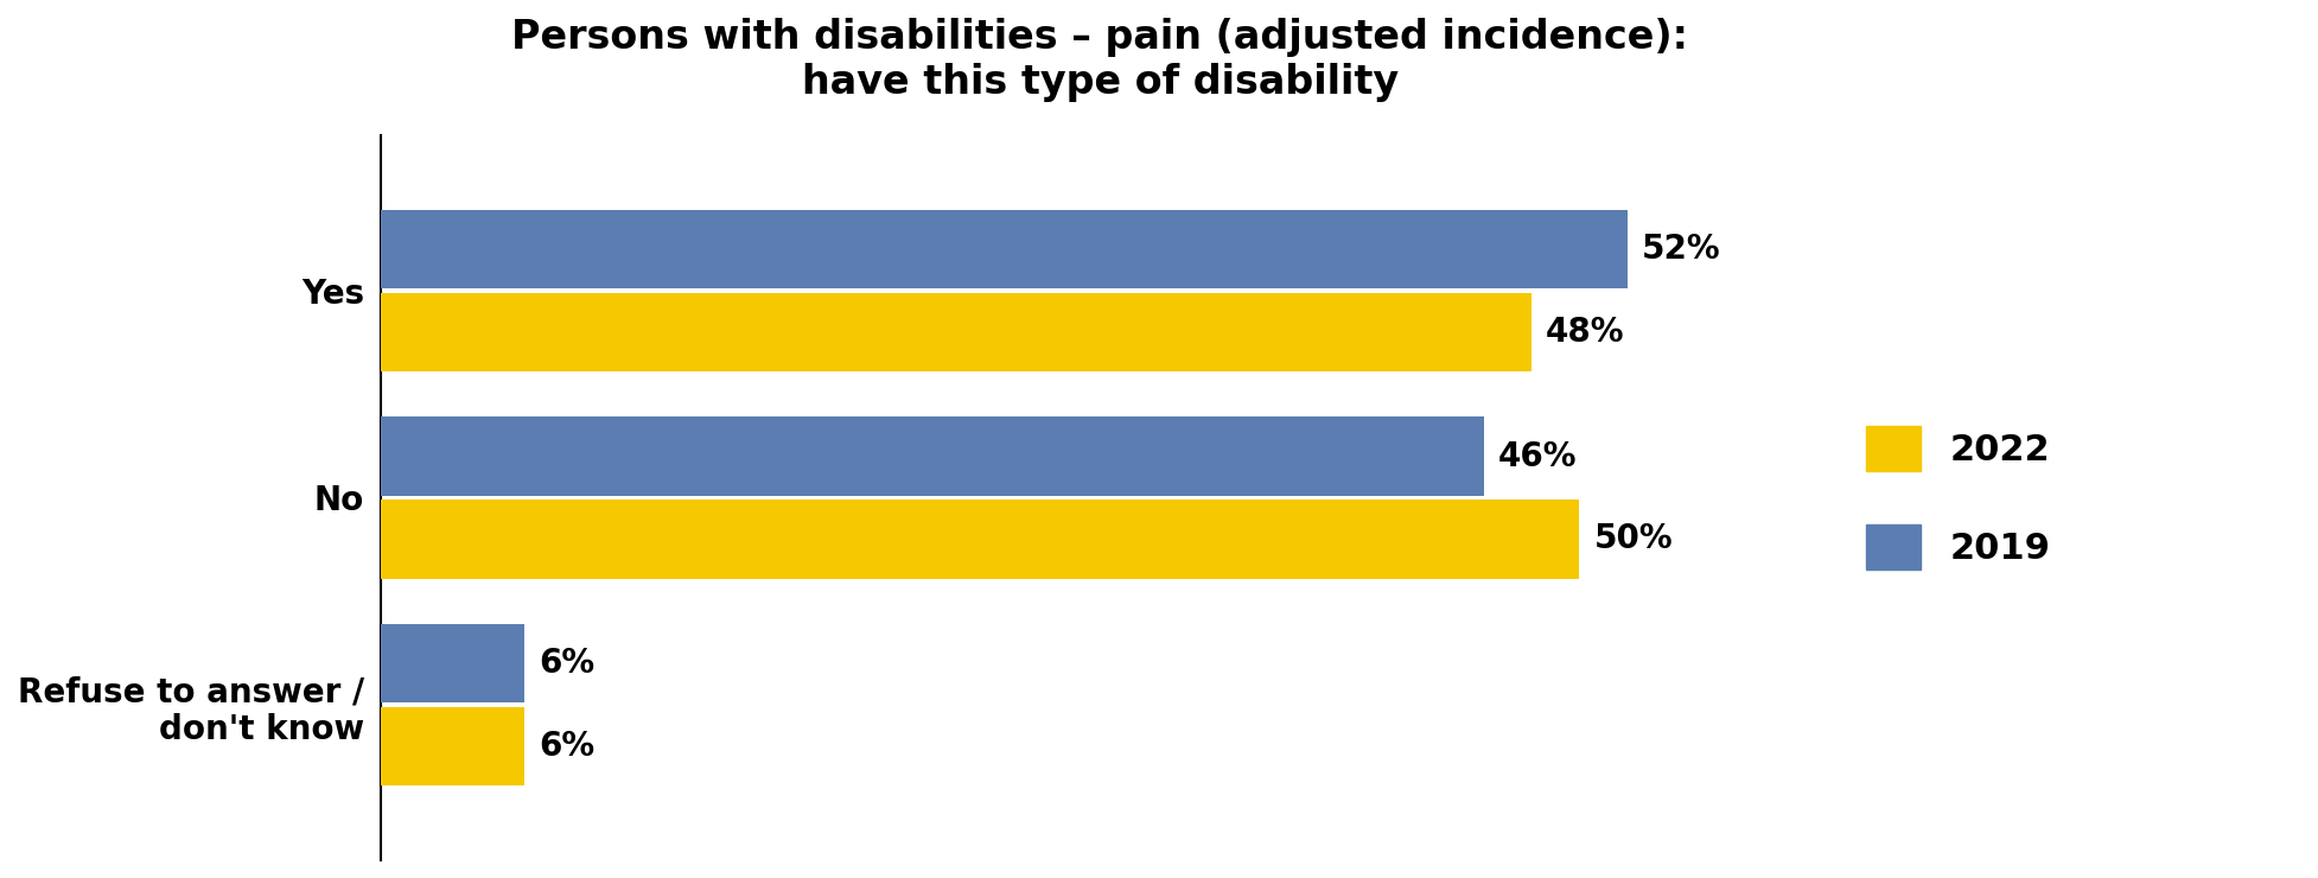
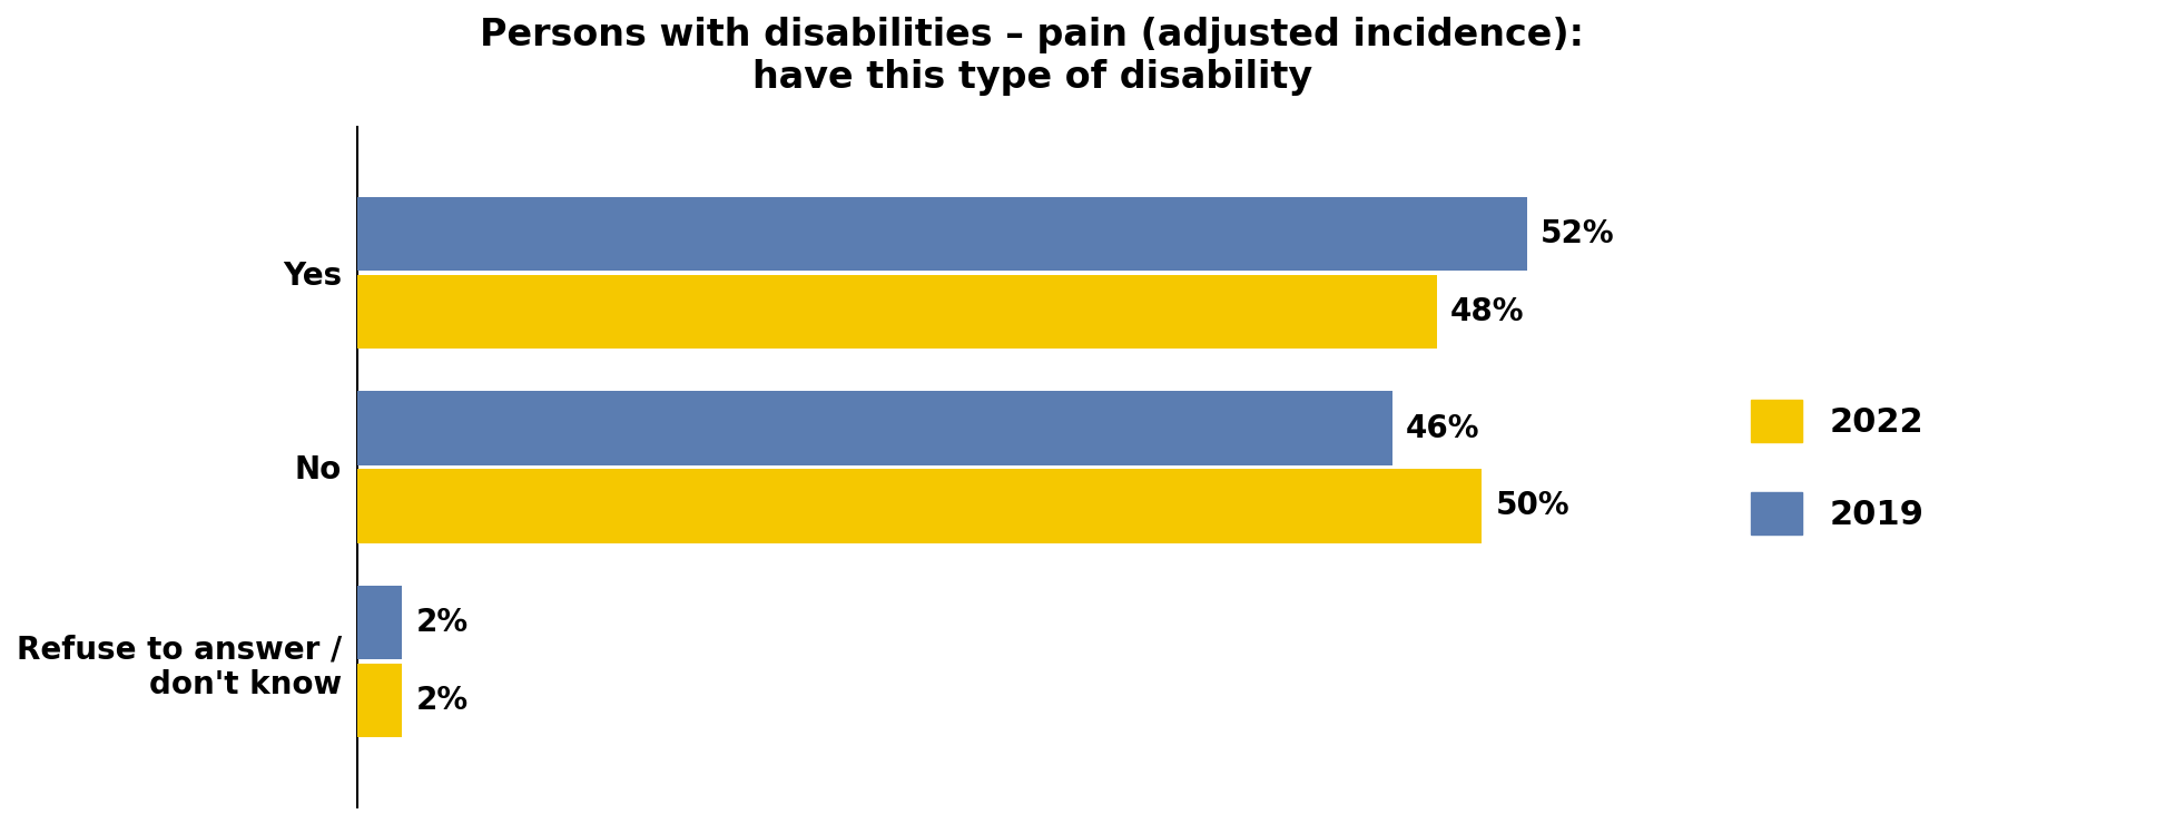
2019/Refuse to answer / don't know: 6% -> 2%
2022/Refuse to answer / don't know: 6% -> 2%
